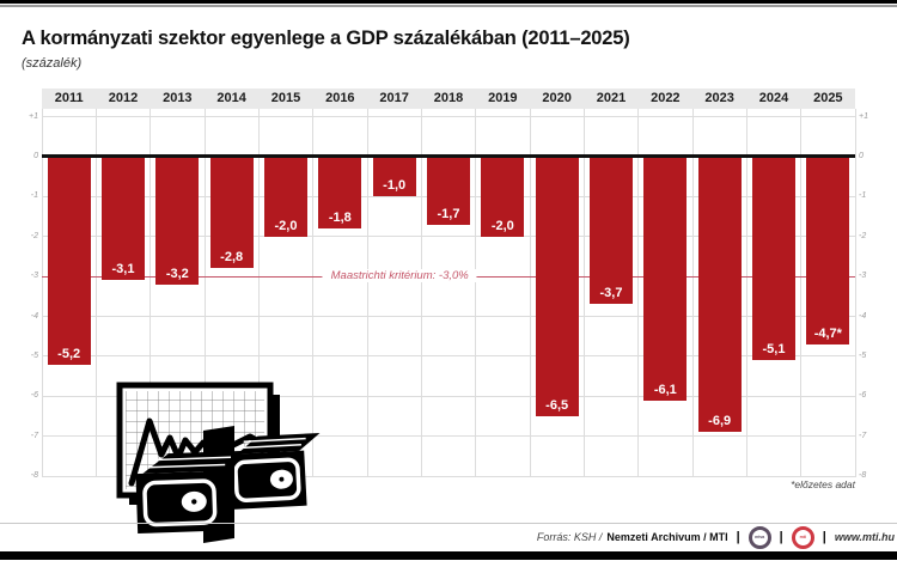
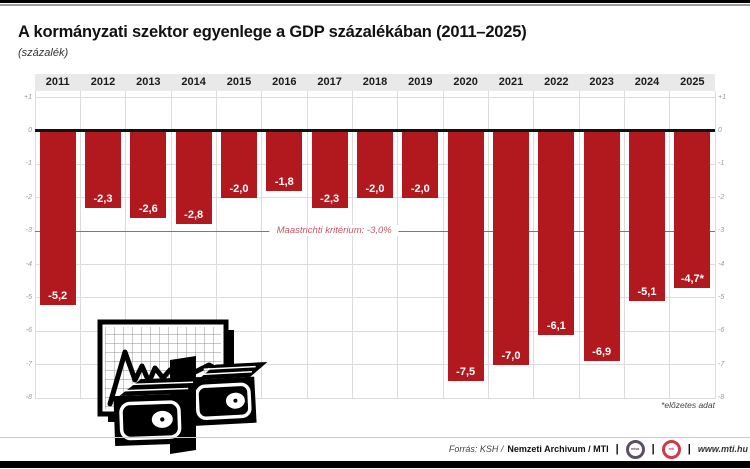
2012: -3,1 -> -2,3
2013: -3,2 -> -2,6
2017: -1,0 -> -2,3
2018: -1,7 -> -2,0
2020: -6,5 -> -7,5
2021: -3,7 -> -7,0
